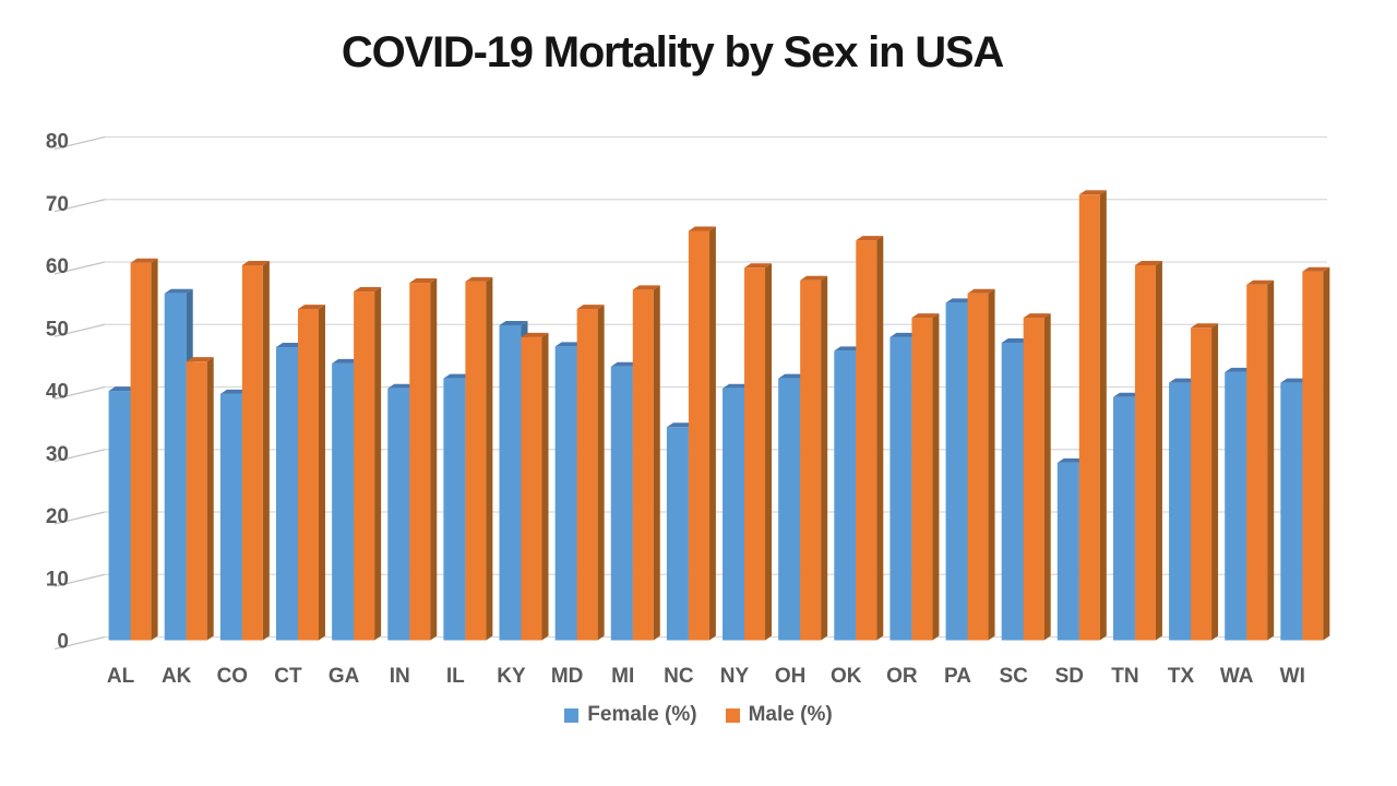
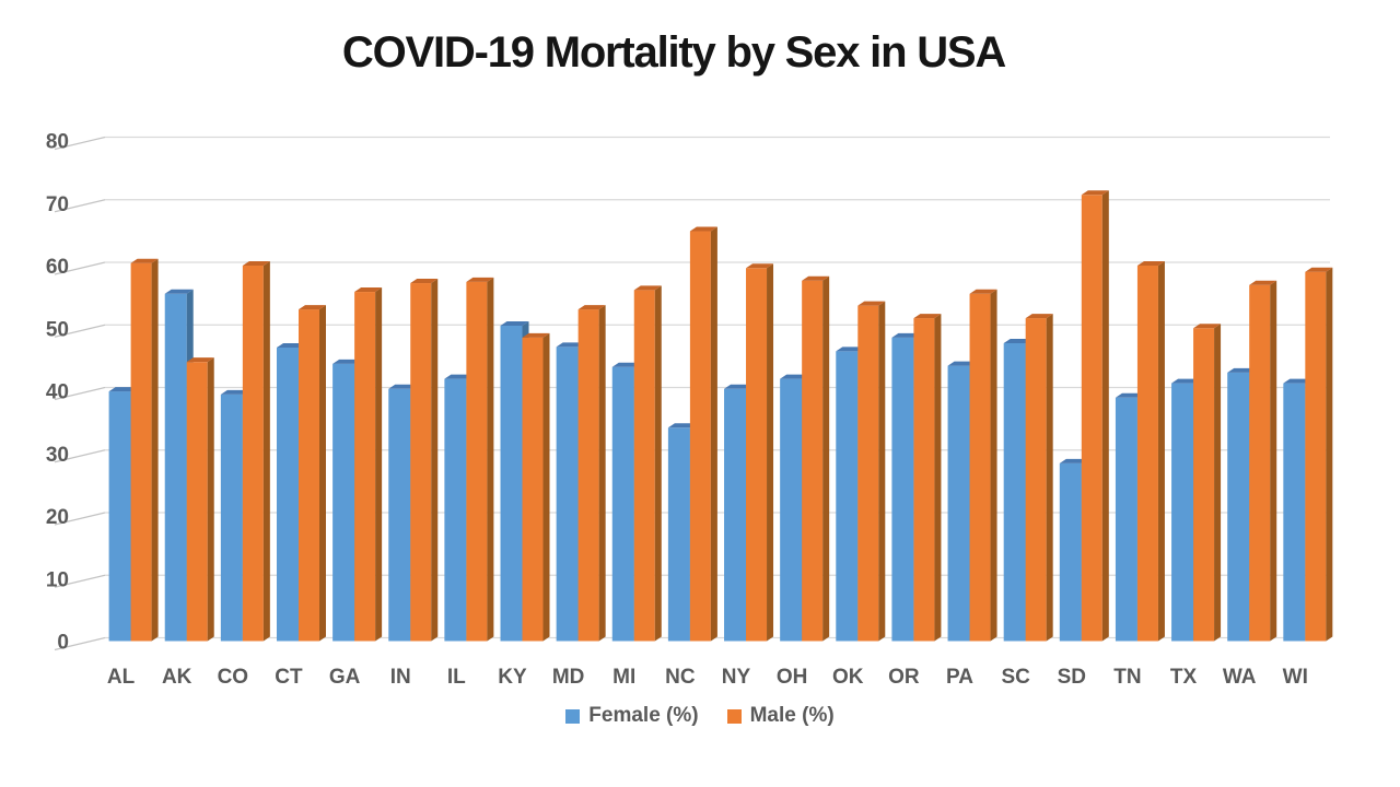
Male (%)/OK: 64 -> 54
Female (%)/PA: 54 -> 44
